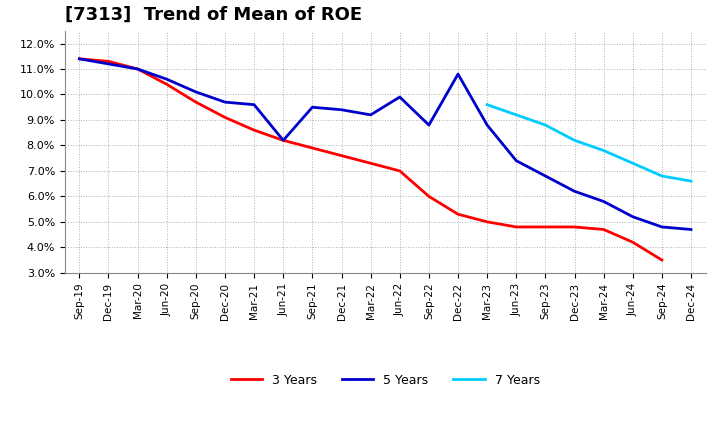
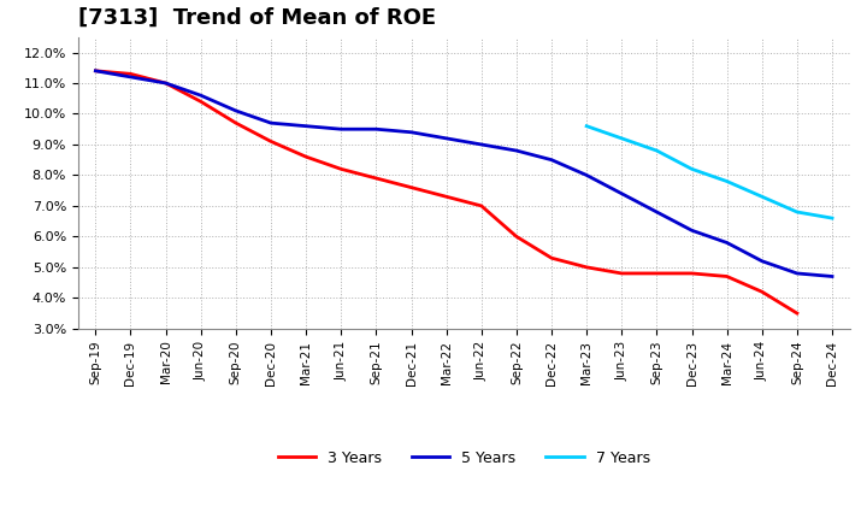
5 Years/Jun-21: 8.2% -> 9.5%
5 Years/Jun-22: 9.9% -> 9.0%
5 Years/Dec-22: 10.8% -> 8.5%
5 Years/Mar-23: 8.8% -> 8.0%
